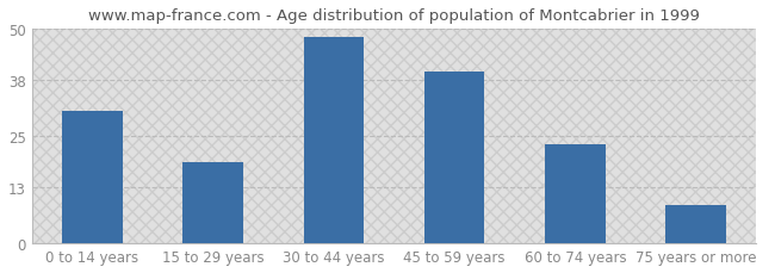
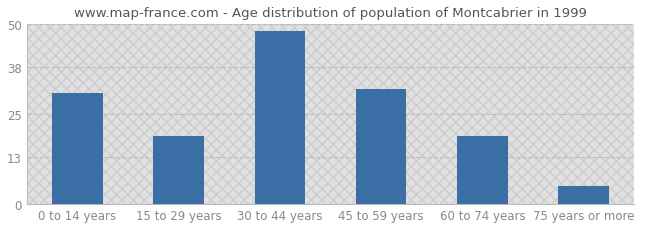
45 to 59 years: 40 -> 32
60 to 74 years: 23 -> 19
75 years or more: 9 -> 5
